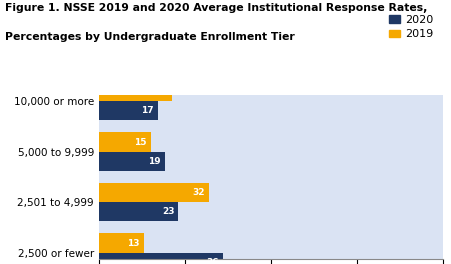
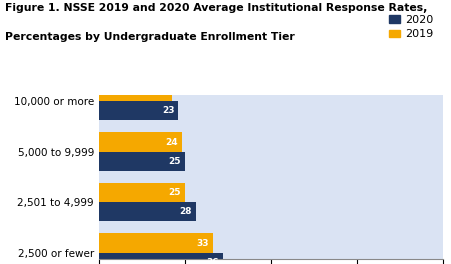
2020/10,000 or more: 17 -> 23
2019/5,000 to 9,999: 15 -> 24
2020/5,000 to 9,999: 19 -> 25
2019/2,501 to 4,999: 32 -> 25
2020/2,501 to 4,999: 23 -> 28
2019/2,500 or fewer: 13 -> 33
